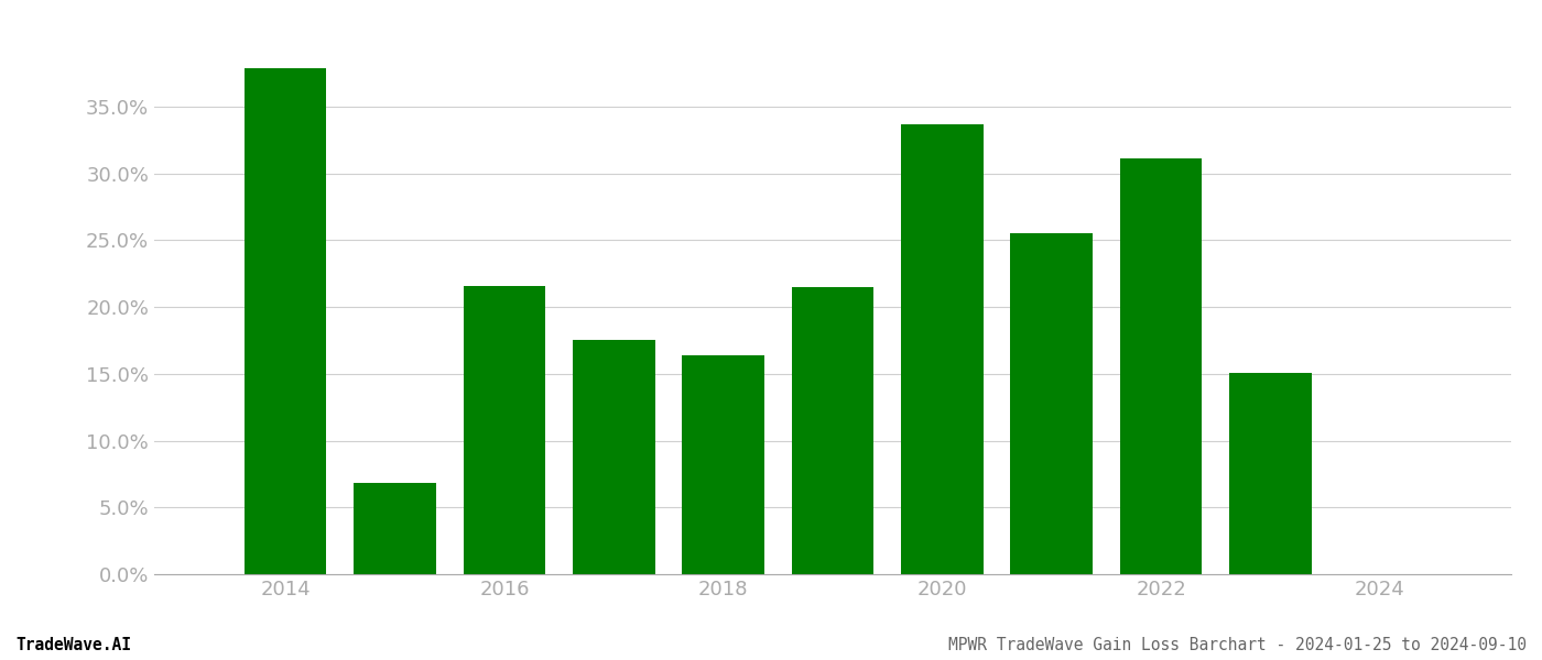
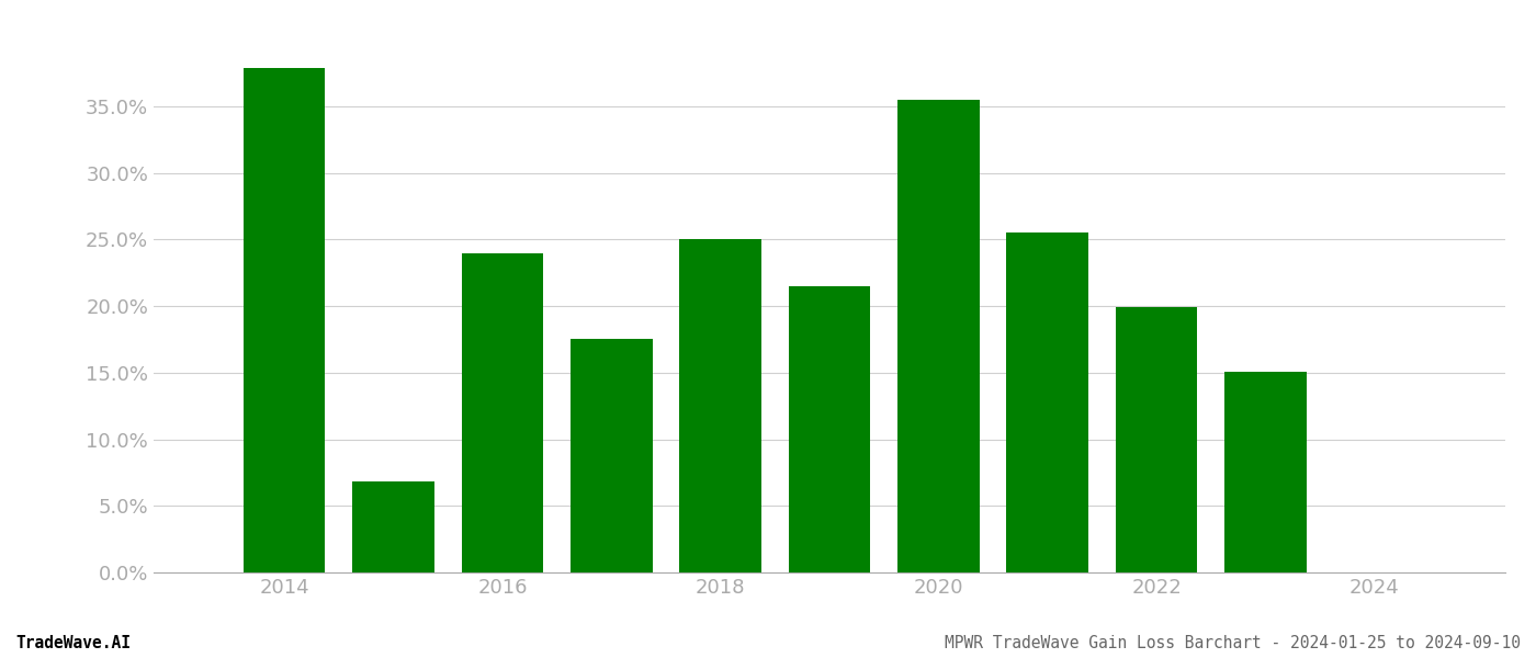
2016: 21.6% -> 24.0%
2018: 16.4% -> 25.0%
2020: 33.7% -> 35.5%
2022: 31.1% -> 19.9%
